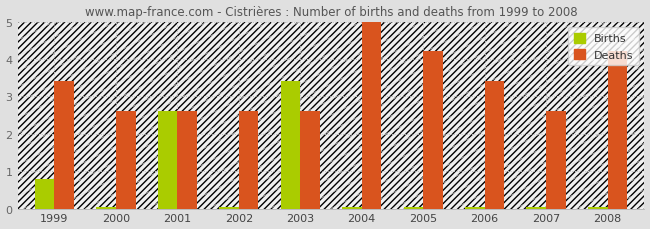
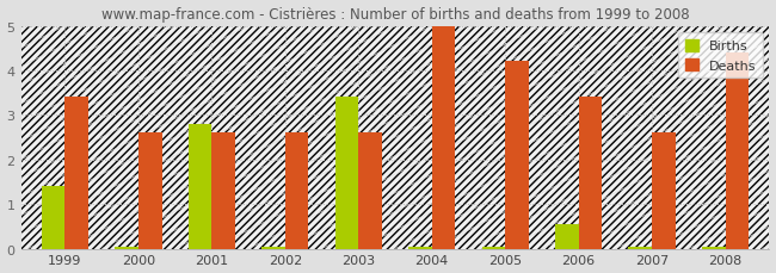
Births/1999: 0.80 -> 1.40
Births/2001: 2.60 -> 2.80
Births/2006: 0.05 -> 0.55
Deaths/2008: 4.2 -> 4.4
